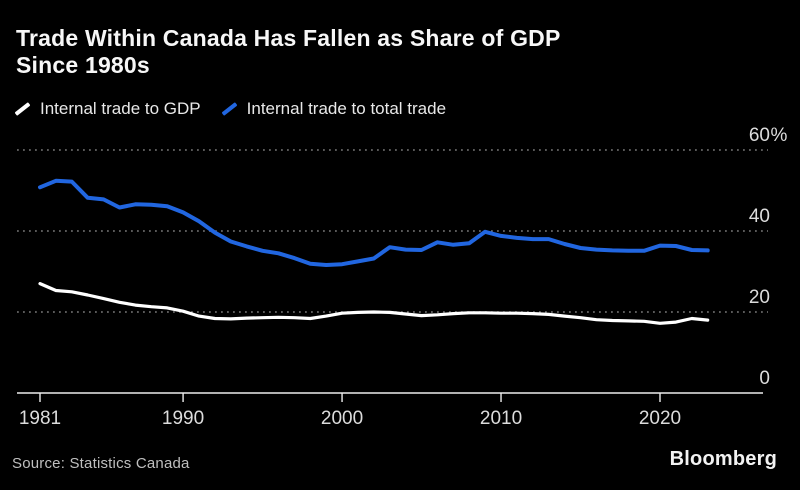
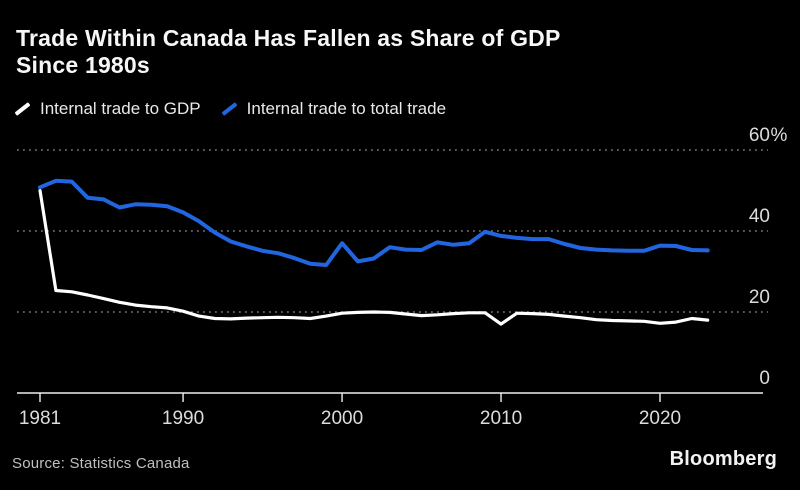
Internal trade to GDP/1981: 27 -> 50
Internal trade to total trade/2000: 32 -> 37
Internal trade to GDP/2010: 20 -> 17
